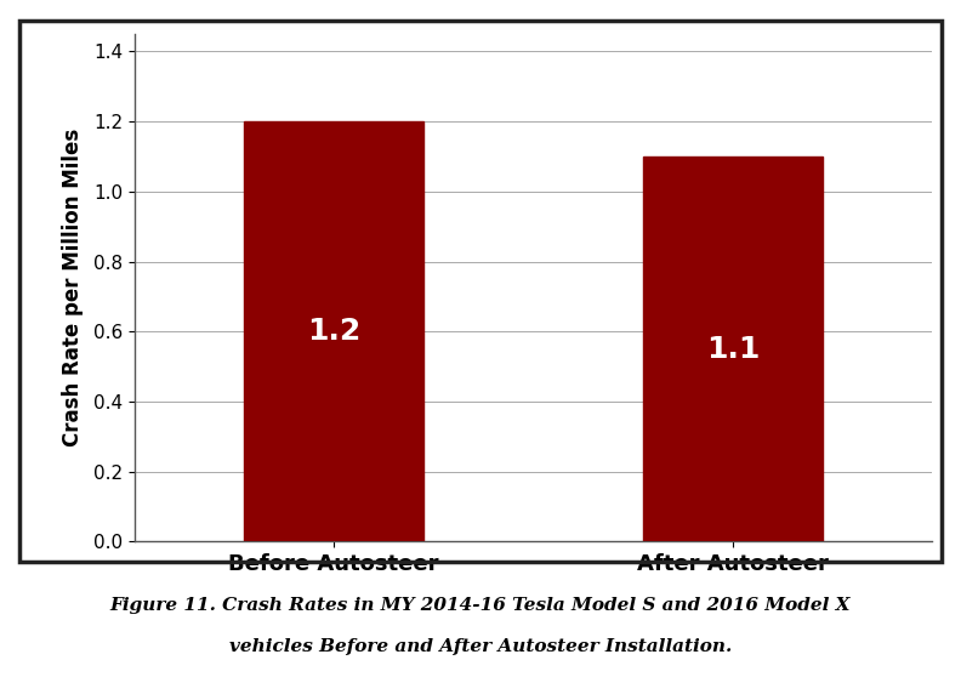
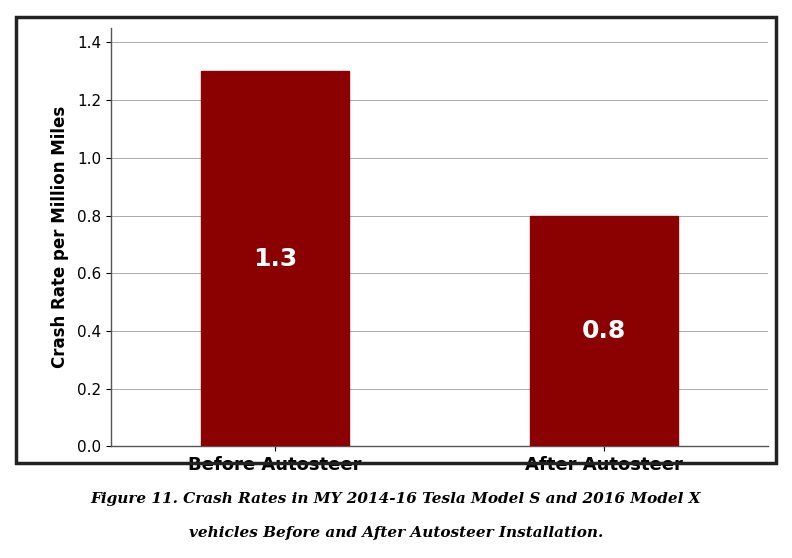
Before Autosteer: 1.2 -> 1.3
After Autosteer: 1.1 -> 0.8
